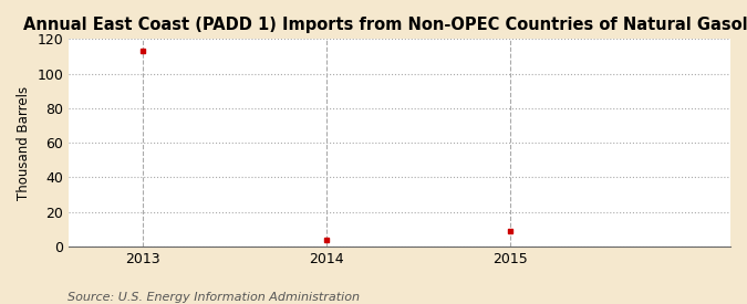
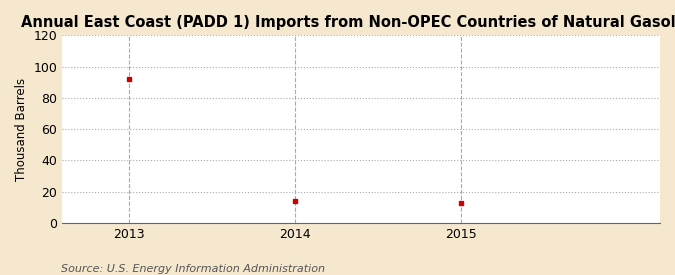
2013: 113 -> 92
2014: 4 -> 14
2015: 9 -> 13
